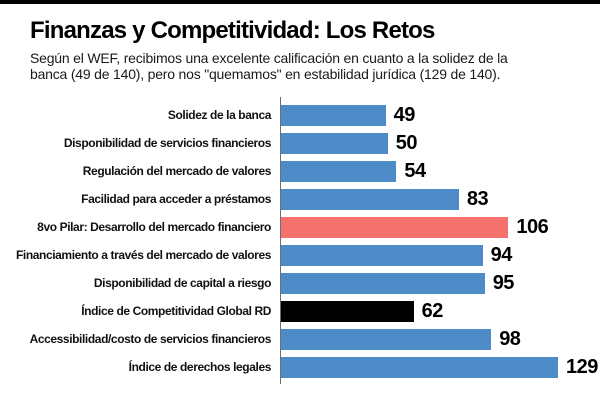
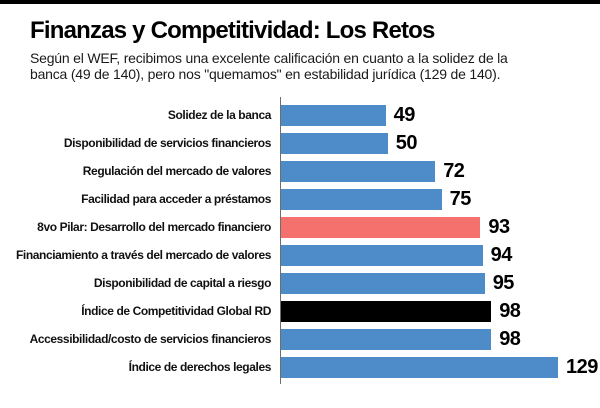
Regulación del mercado de valores: 54 -> 72
Facilidad para acceder a préstamos: 83 -> 75
8vo Pilar: Desarrollo del mercado financiero: 106 -> 93
Índice de Competitividad Global RD: 62 -> 98
